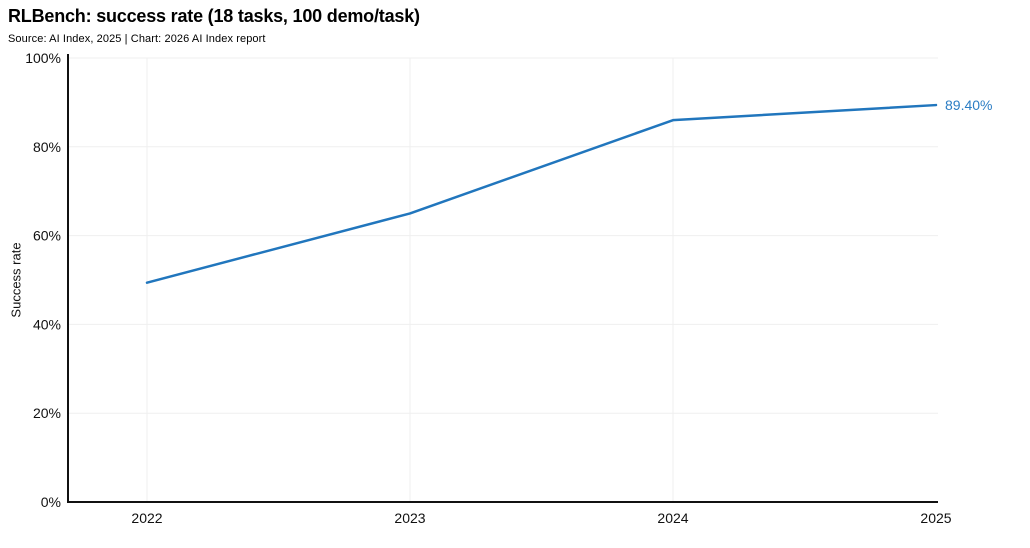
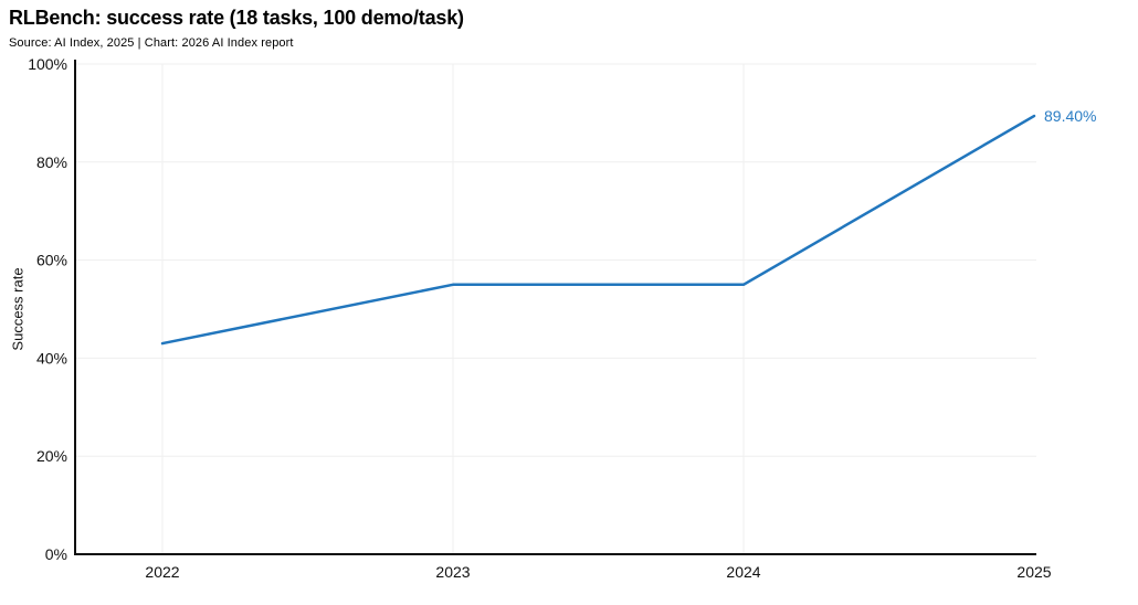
2022: 49% -> 43%
2023: 65% -> 55%
2024: 86% -> 55%
